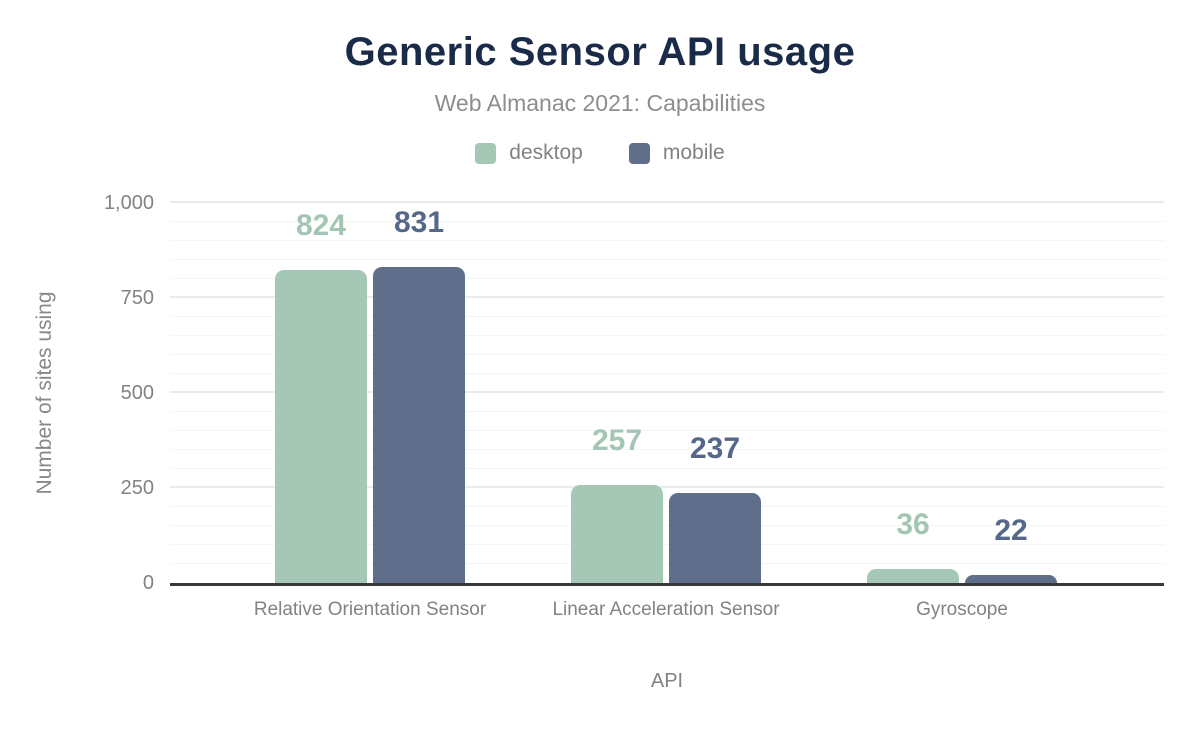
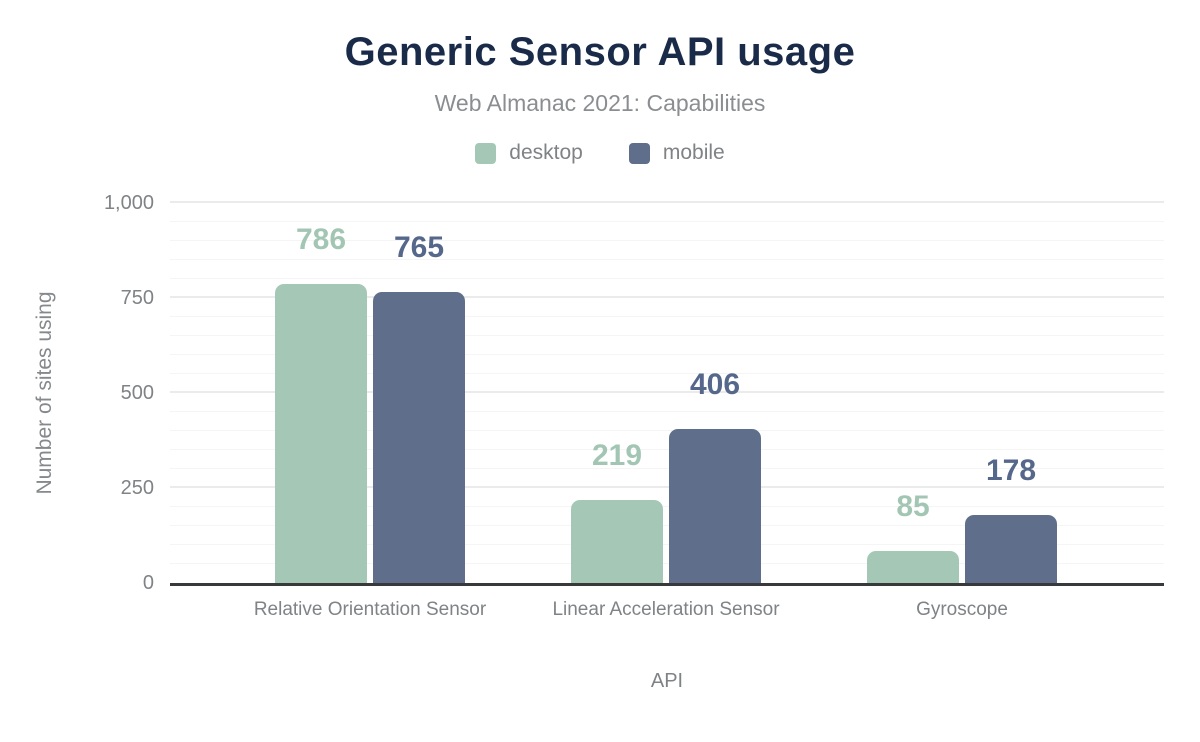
desktop/Relative Orientation Sensor: 824 -> 786
mobile/Relative Orientation Sensor: 831 -> 765
desktop/Linear Acceleration Sensor: 257 -> 219
mobile/Linear Acceleration Sensor: 237 -> 406
desktop/Gyroscope: 36 -> 85
mobile/Gyroscope: 22 -> 178
